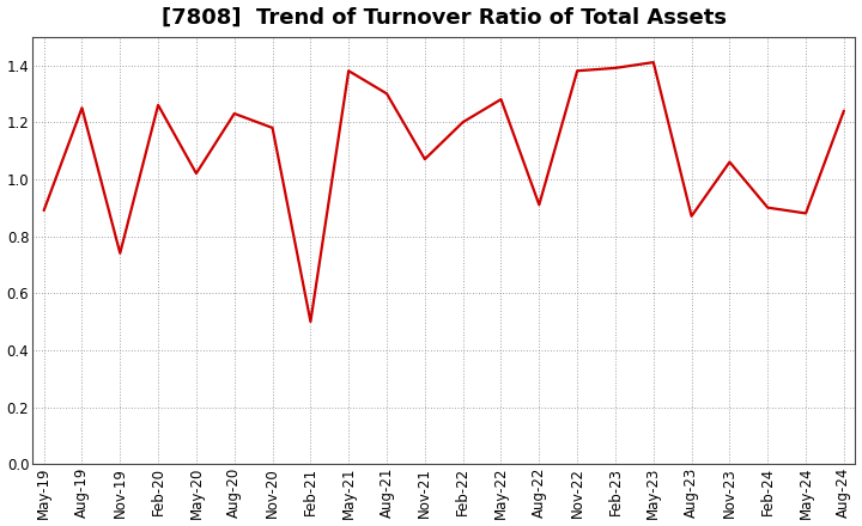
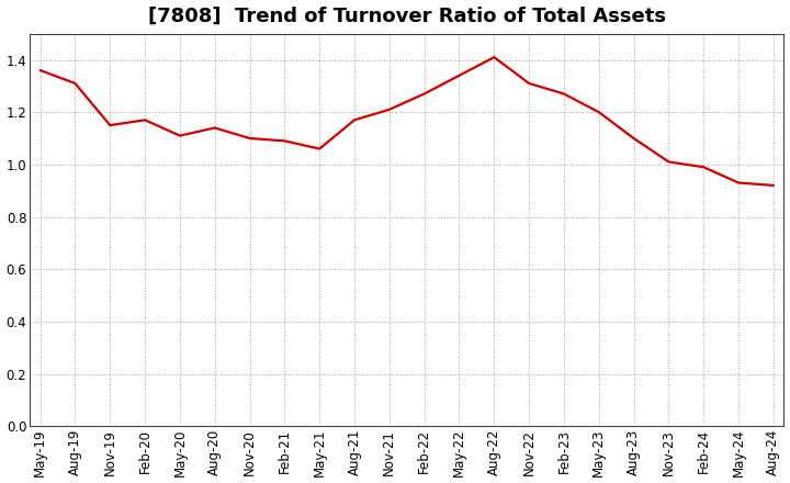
May-19: 0.89 -> 1.36
Aug-19: 1.25 -> 1.31
Nov-19: 0.74 -> 1.15
Feb-20: 1.26 -> 1.17
May-20: 1.02 -> 1.11
Aug-20: 1.23 -> 1.14
Nov-20: 1.18 -> 1.10
Feb-21: 0.50 -> 1.09
May-21: 1.38 -> 1.06
Aug-21: 1.30 -> 1.17
Nov-21: 1.07 -> 1.21
Feb-22: 1.20 -> 1.27
May-22: 1.28 -> 1.34
Aug-22: 0.91 -> 1.41
Nov-22: 1.38 -> 1.31
Feb-23: 1.39 -> 1.27
May-23: 1.41 -> 1.20
Aug-23: 0.87 -> 1.10
Nov-23: 1.06 -> 1.01
Feb-24: 0.90 -> 0.99
May-24: 0.88 -> 0.93
Aug-24: 1.24 -> 0.92
